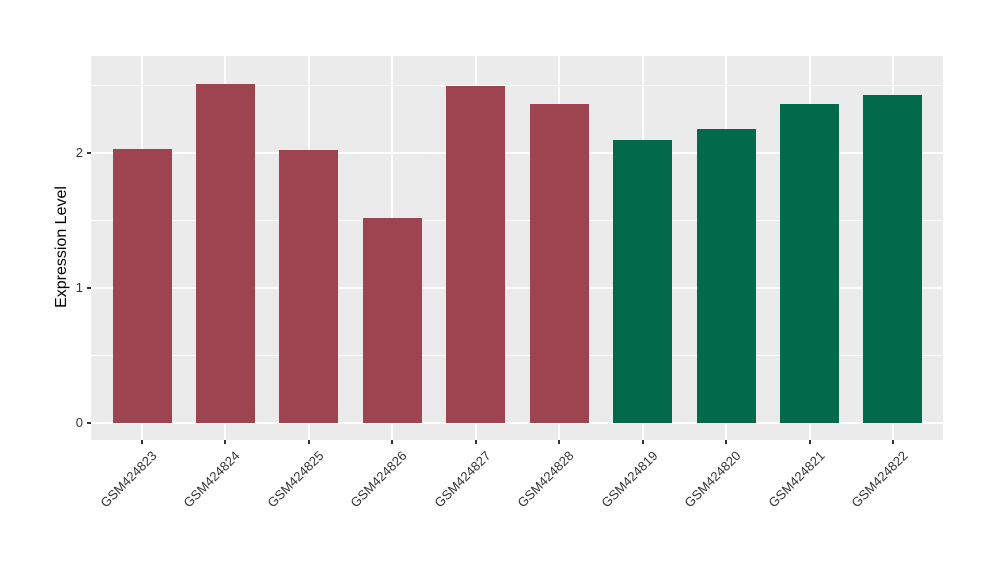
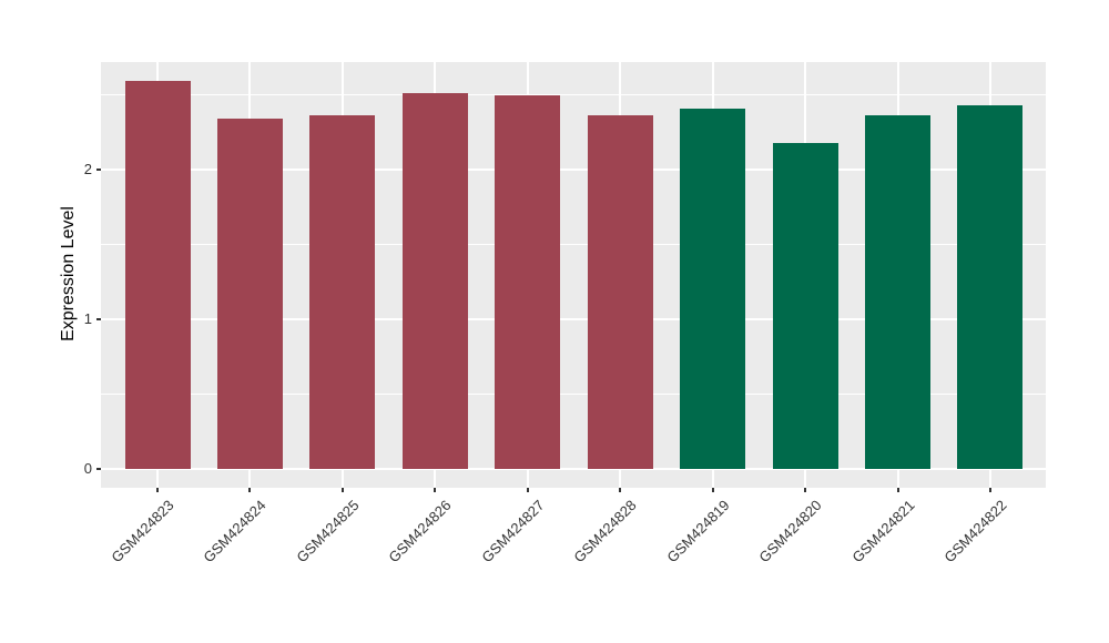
GSM424823: 2.03 -> 2.59
GSM424824: 2.51 -> 2.34
GSM424825: 2.02 -> 2.36
GSM424826: 1.52 -> 2.51
GSM424819: 2.10 -> 2.41
